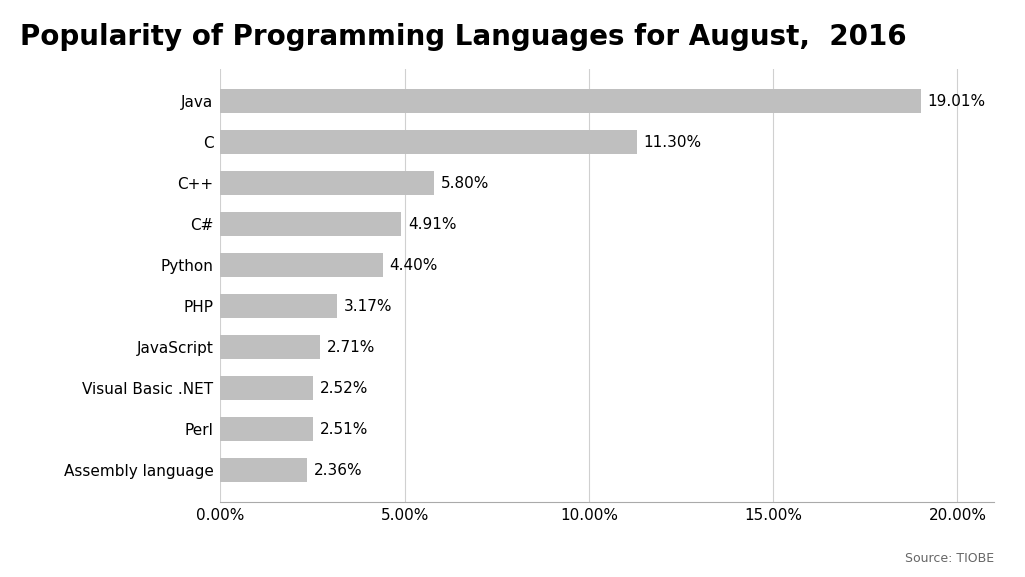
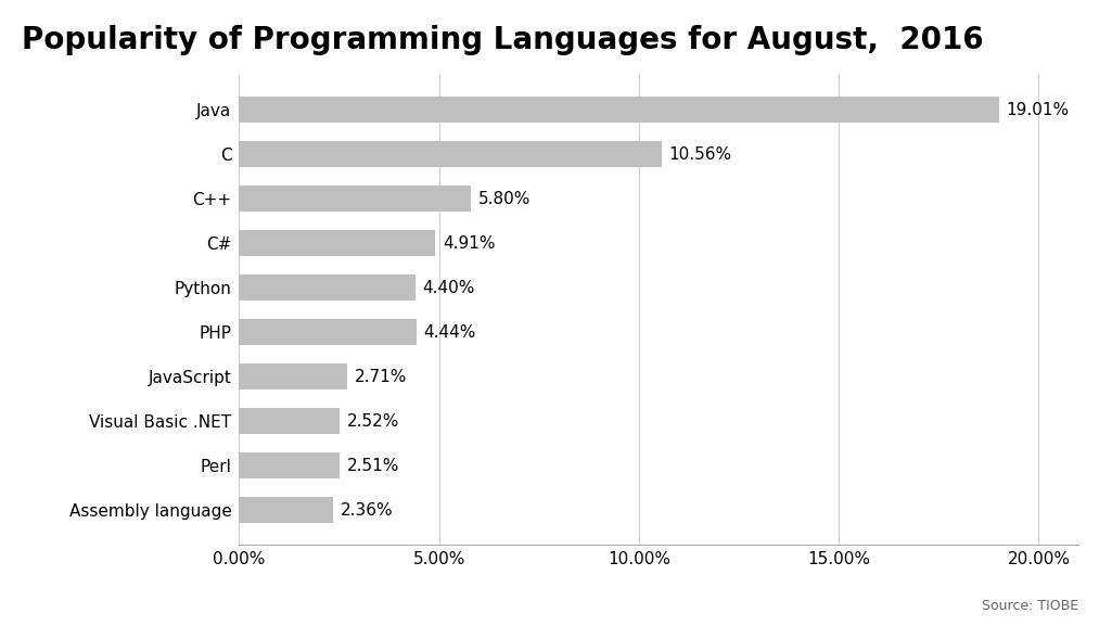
C: 11.30% -> 10.56%
PHP: 3.17% -> 4.44%
